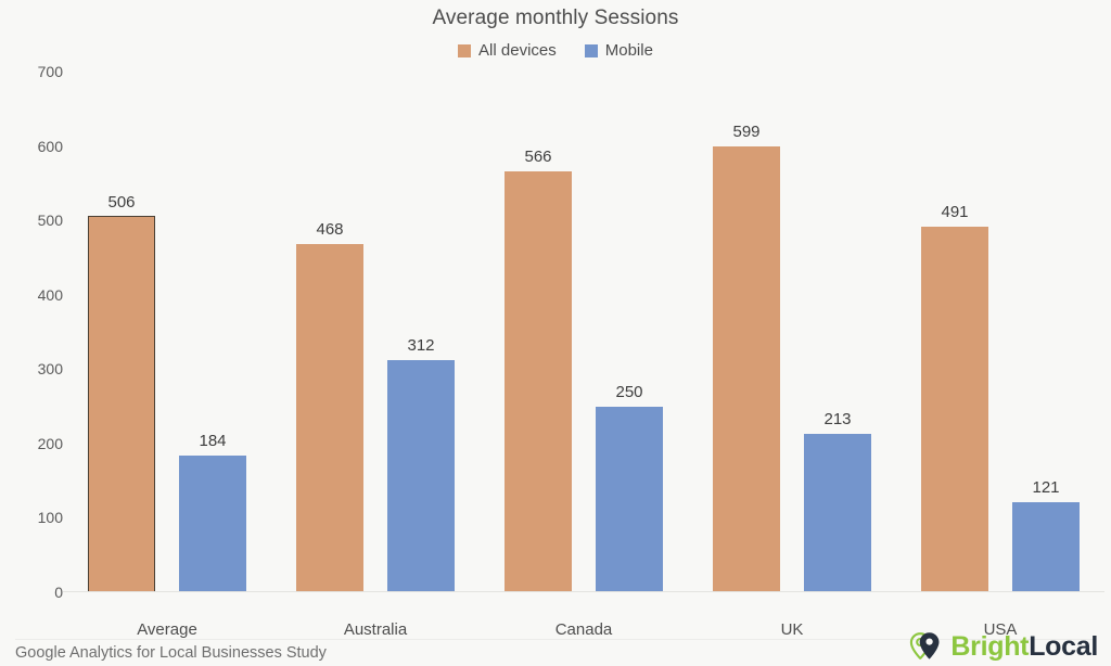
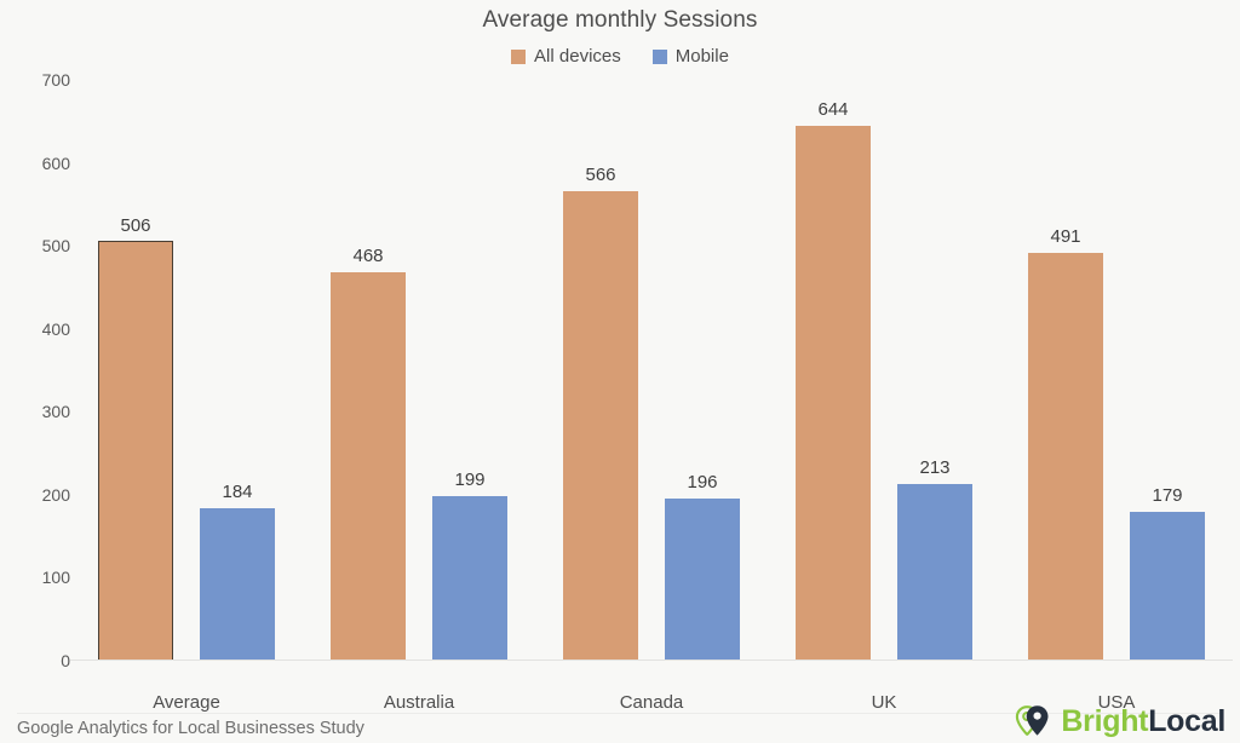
Mobile/Australia: 312 -> 199
Mobile/Canada: 250 -> 196
All devices/UK: 599 -> 644
Mobile/USA: 121 -> 179
